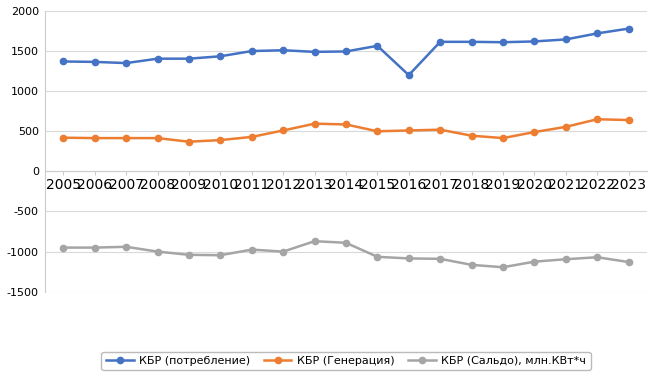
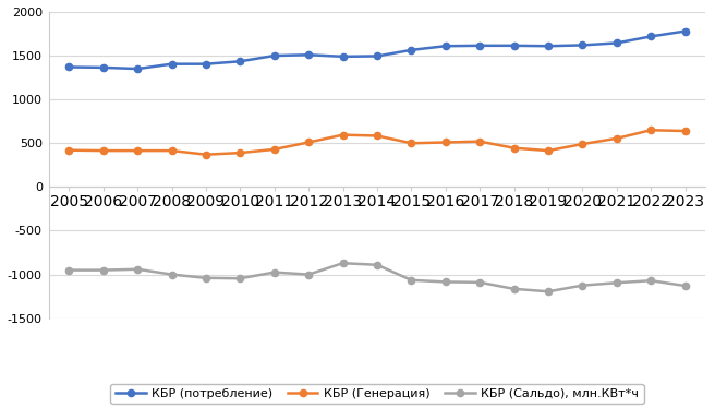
КБР (потребление)/2016: 1200 -> 1610
